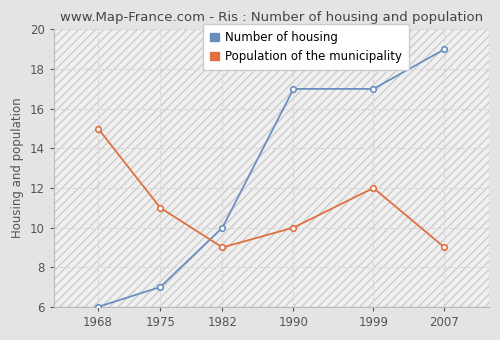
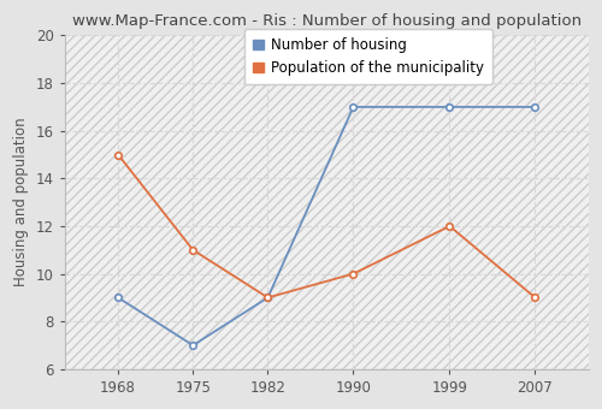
Number of housing/1968: 6 -> 9
Number of housing/1982: 10 -> 9
Number of housing/2007: 19 -> 17
